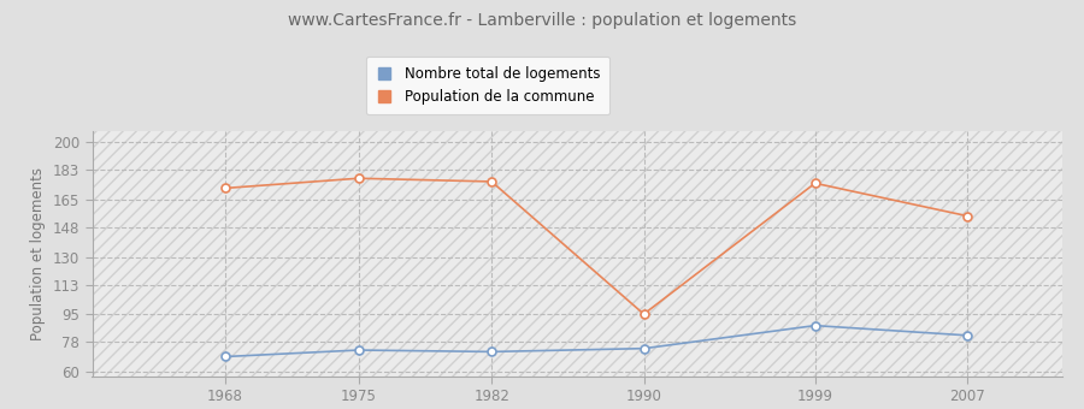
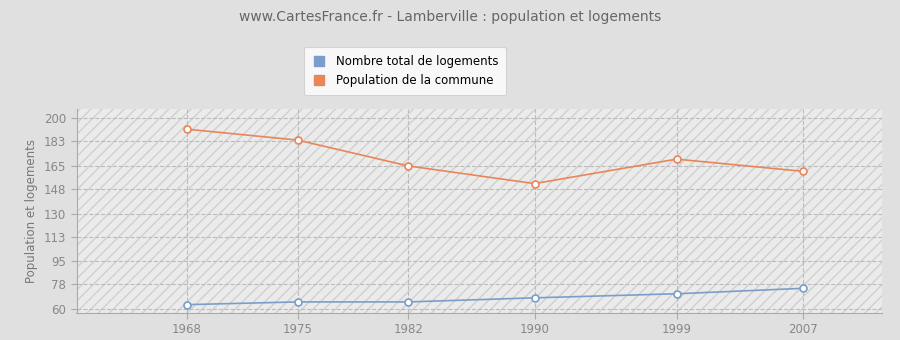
Nombre total de logements/1968: 69 -> 63
Population de la commune/1968: 172 -> 192
Nombre total de logements/1975: 73 -> 65
Population de la commune/1975: 178 -> 184
Nombre total de logements/1982: 72 -> 65
Population de la commune/1982: 176 -> 165
Nombre total de logements/1990: 74 -> 68
Population de la commune/1990: 95 -> 152
Nombre total de logements/1999: 88 -> 71
Population de la commune/1999: 175 -> 170
Nombre total de logements/2007: 82 -> 75
Population de la commune/2007: 155 -> 161
